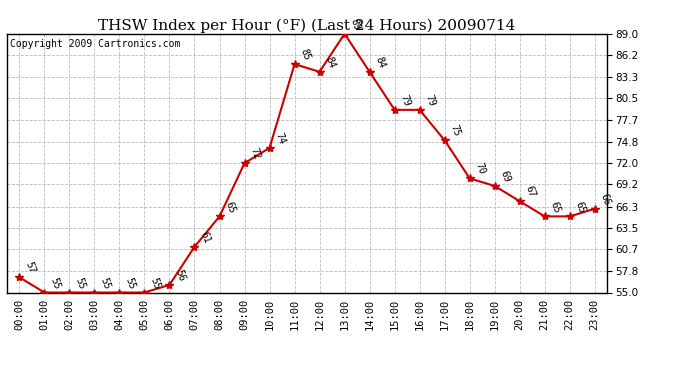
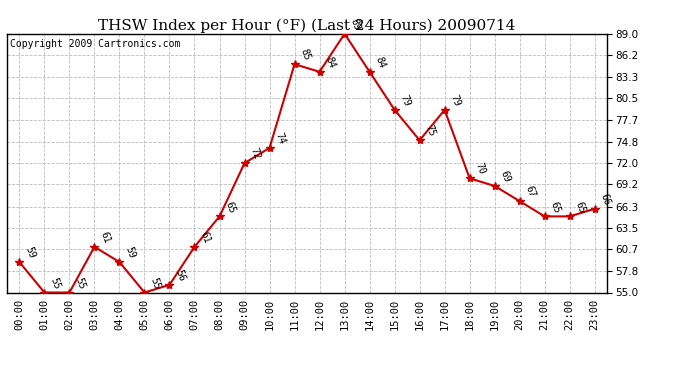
00:00: 57 -> 59
03:00: 55 -> 61
04:00: 55 -> 59
16:00: 79 -> 75
17:00: 75 -> 79
